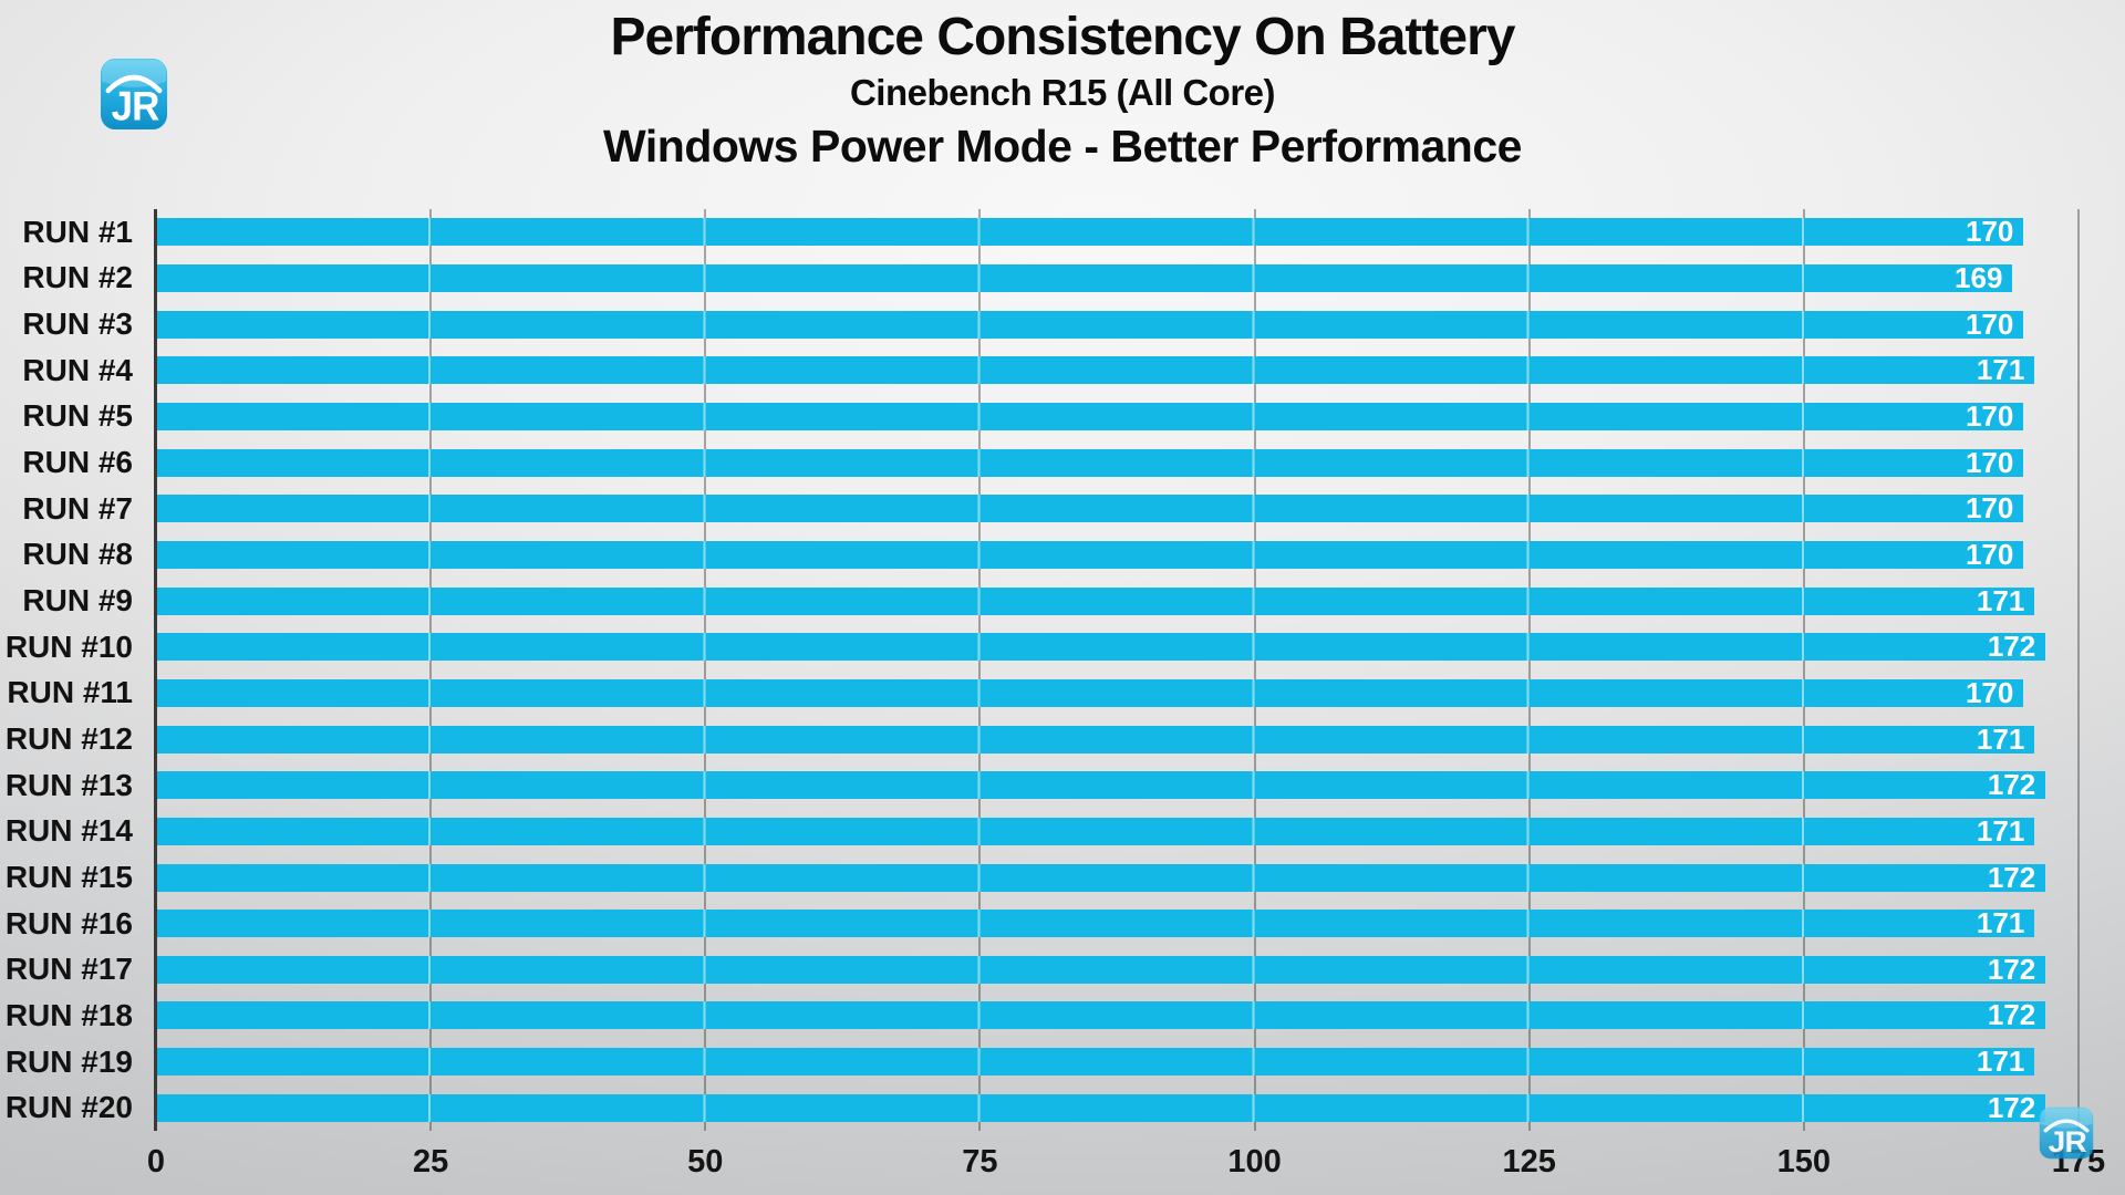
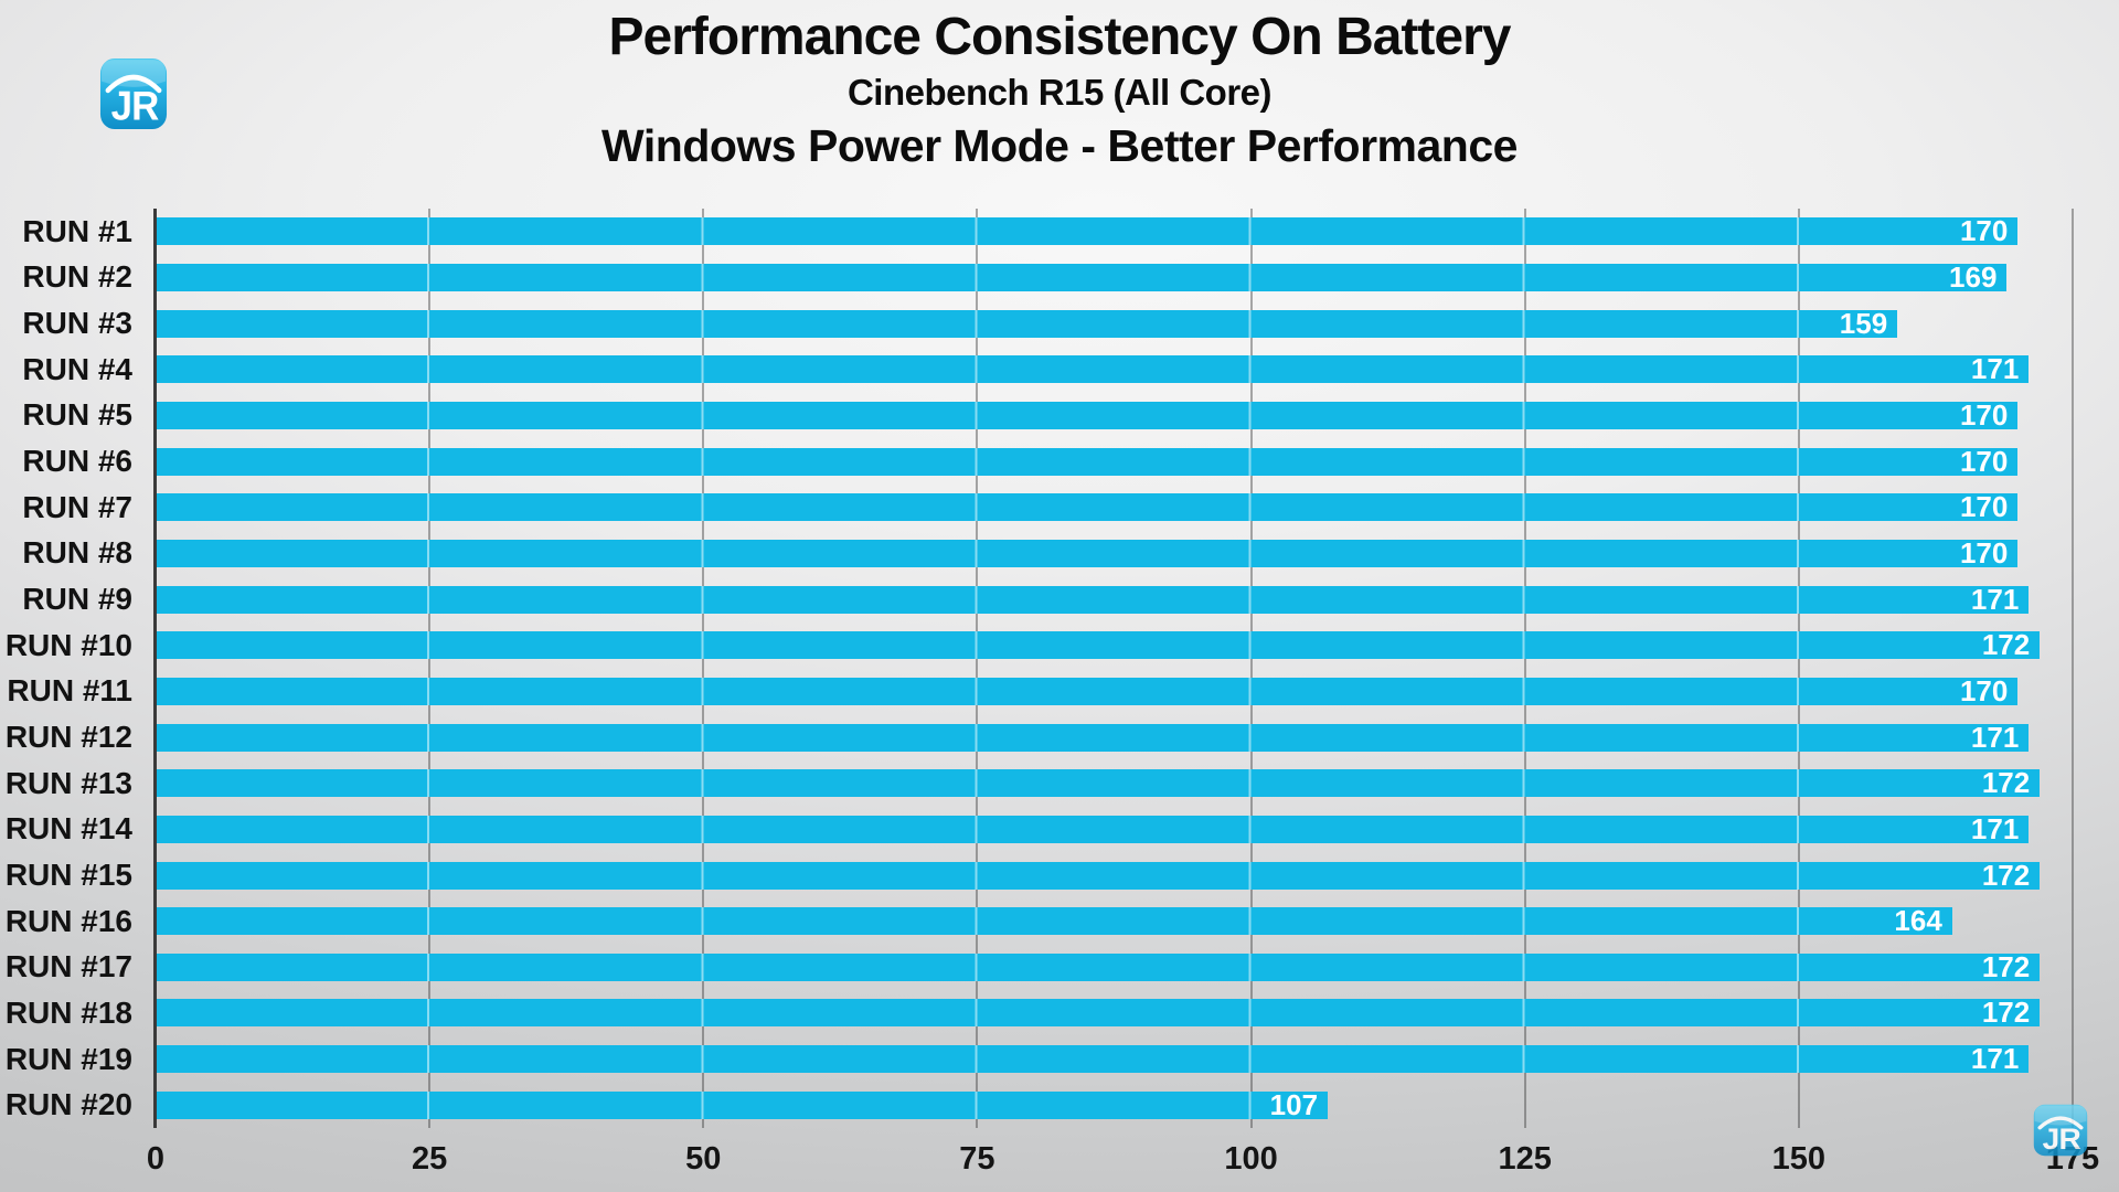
RUN #3: 170 -> 159
RUN #16: 171 -> 164
RUN #20: 172 -> 107
